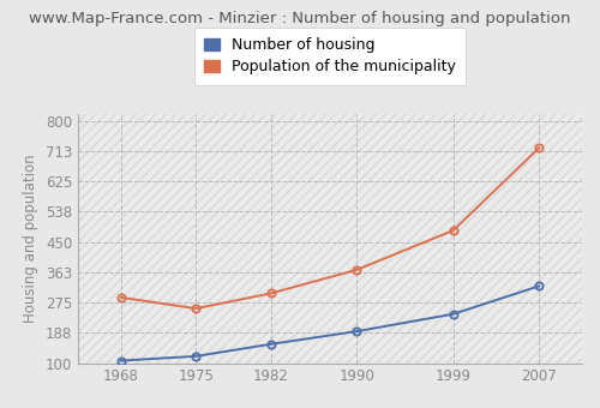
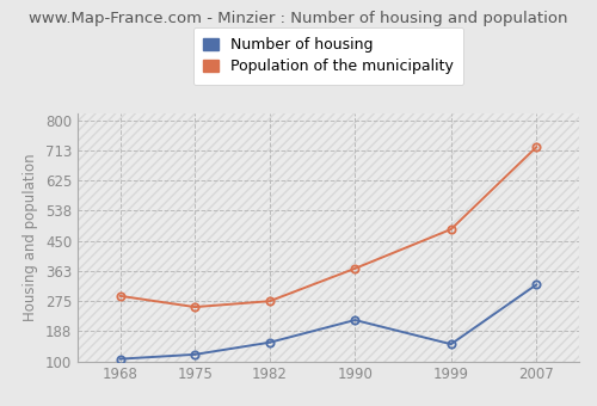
Population of the municipality/1982: 302 -> 275
Number of housing/1990: 192 -> 220
Number of housing/1999: 242 -> 150
